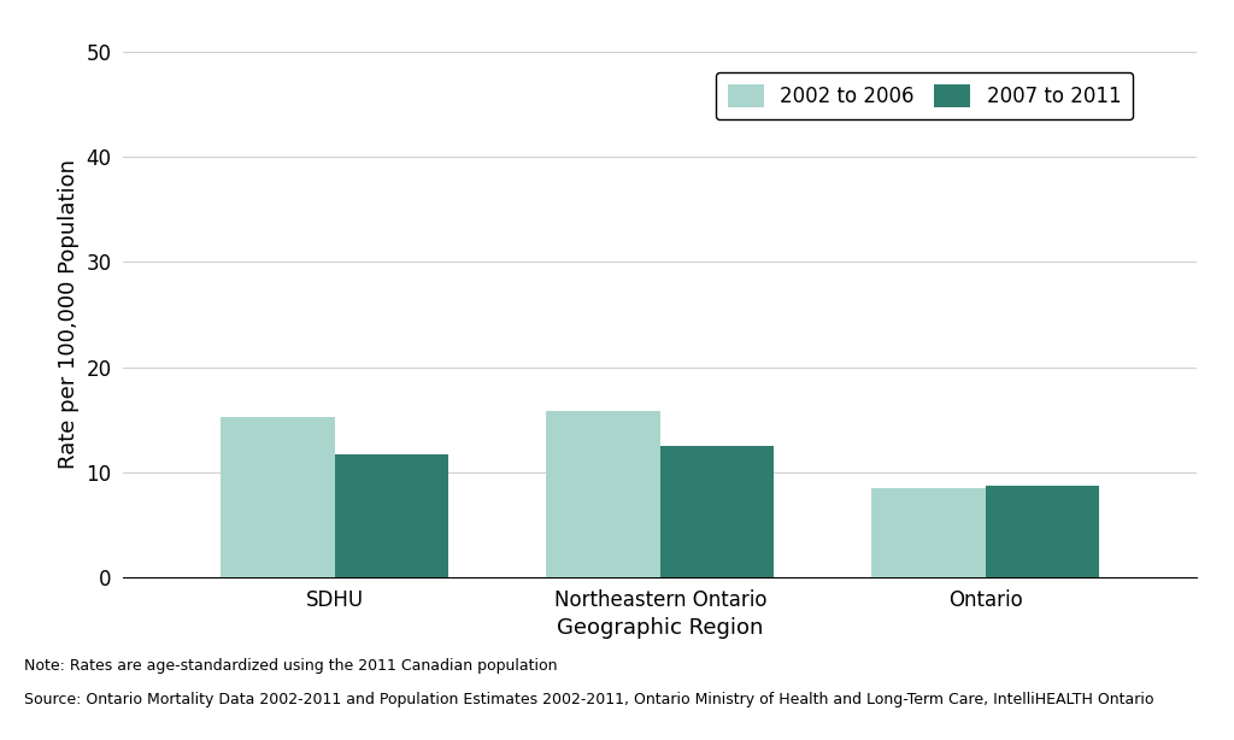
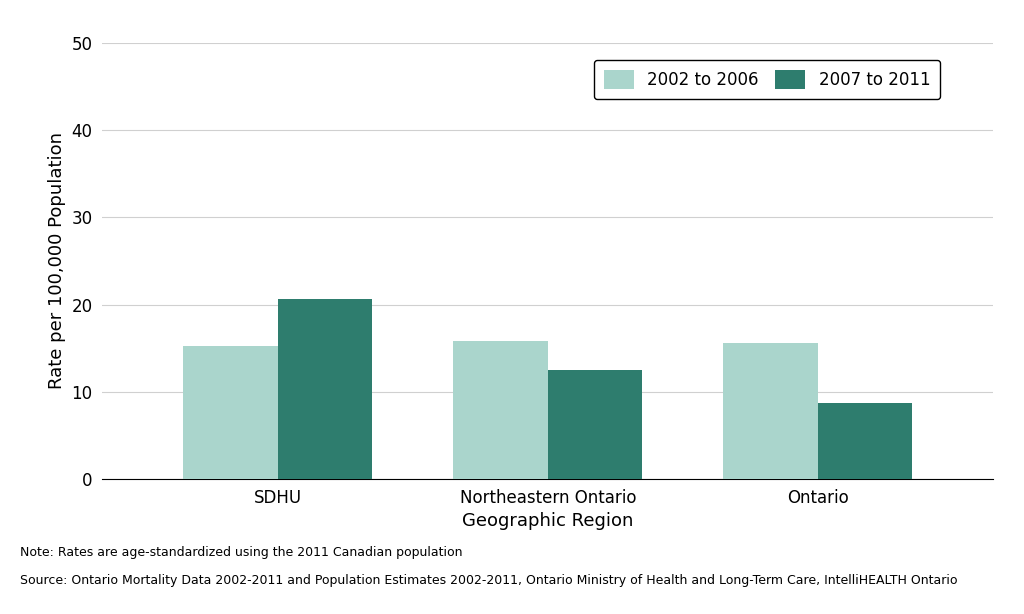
2007 to 2011/SDHU: 11.7 -> 20.6
2002 to 2006/Ontario: 8.5 -> 15.6
